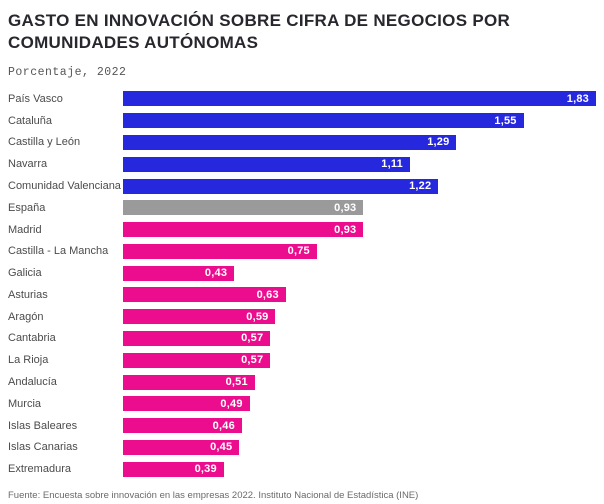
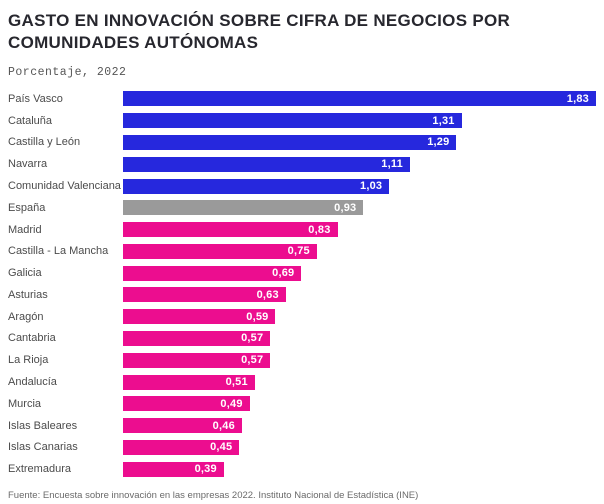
Cataluña: 1,55 -> 1,31
Comunidad Valenciana: 1,22 -> 1,03
Madrid: 0,93 -> 0,83
Galicia: 0,43 -> 0,69
